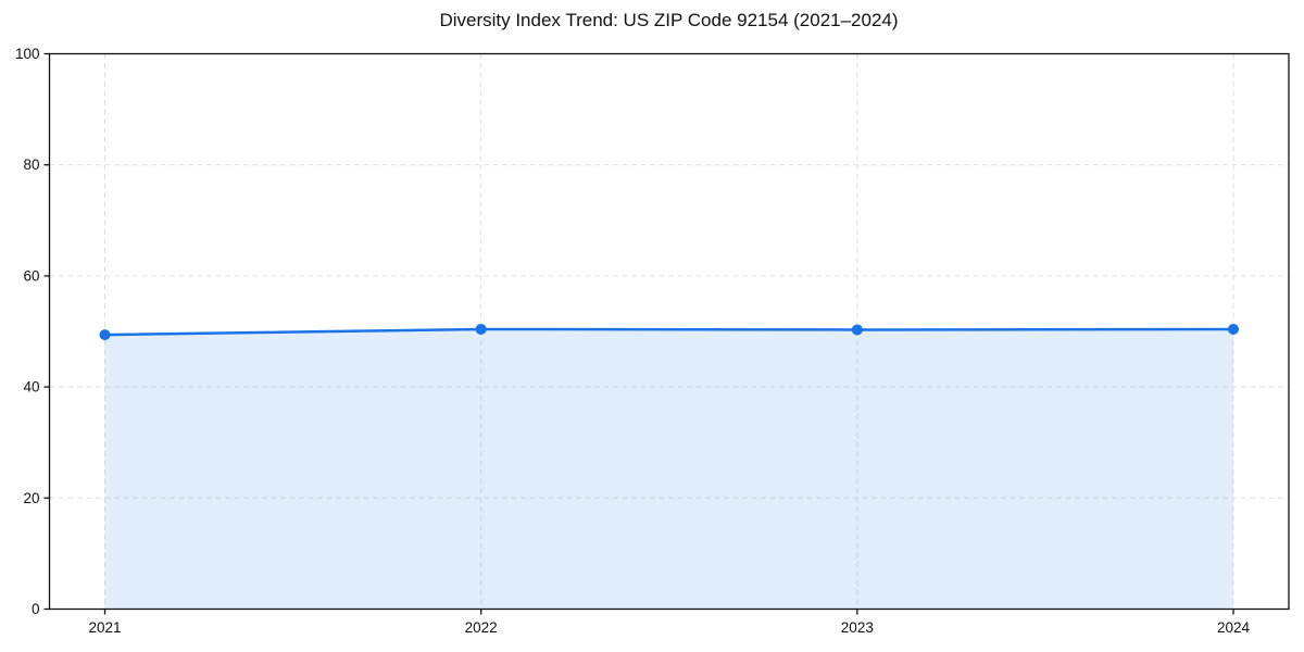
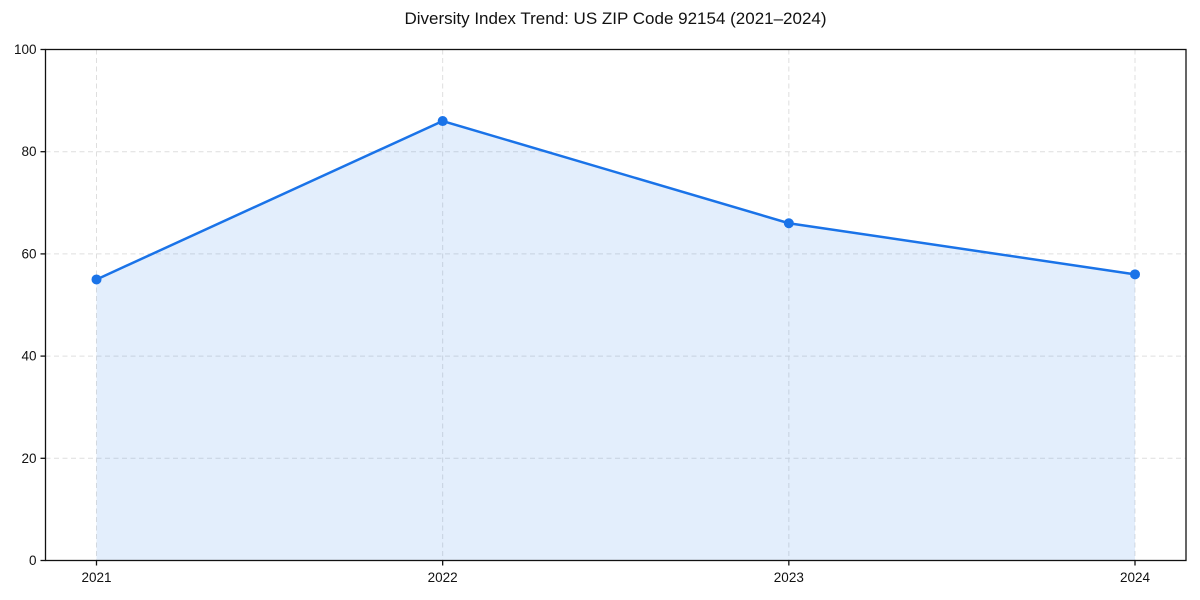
2021: 49 -> 55
2022: 50 -> 86
2023: 50 -> 66
2024: 50 -> 56
